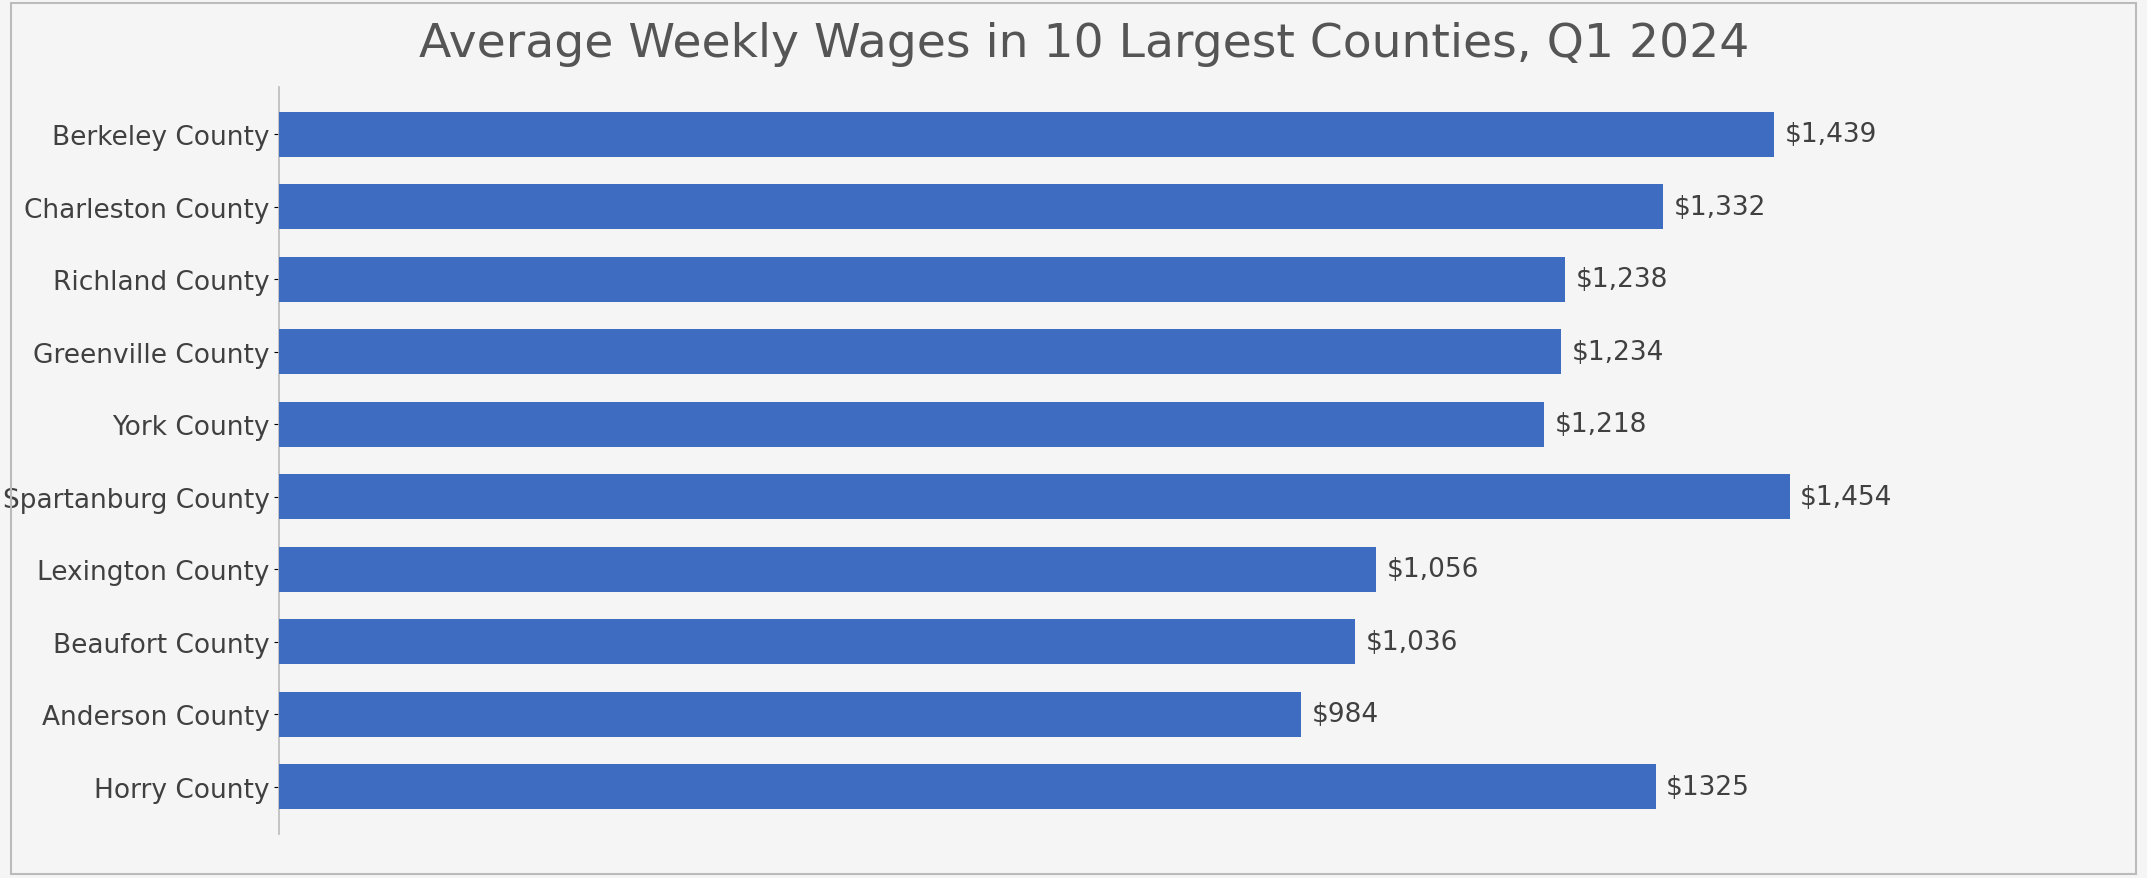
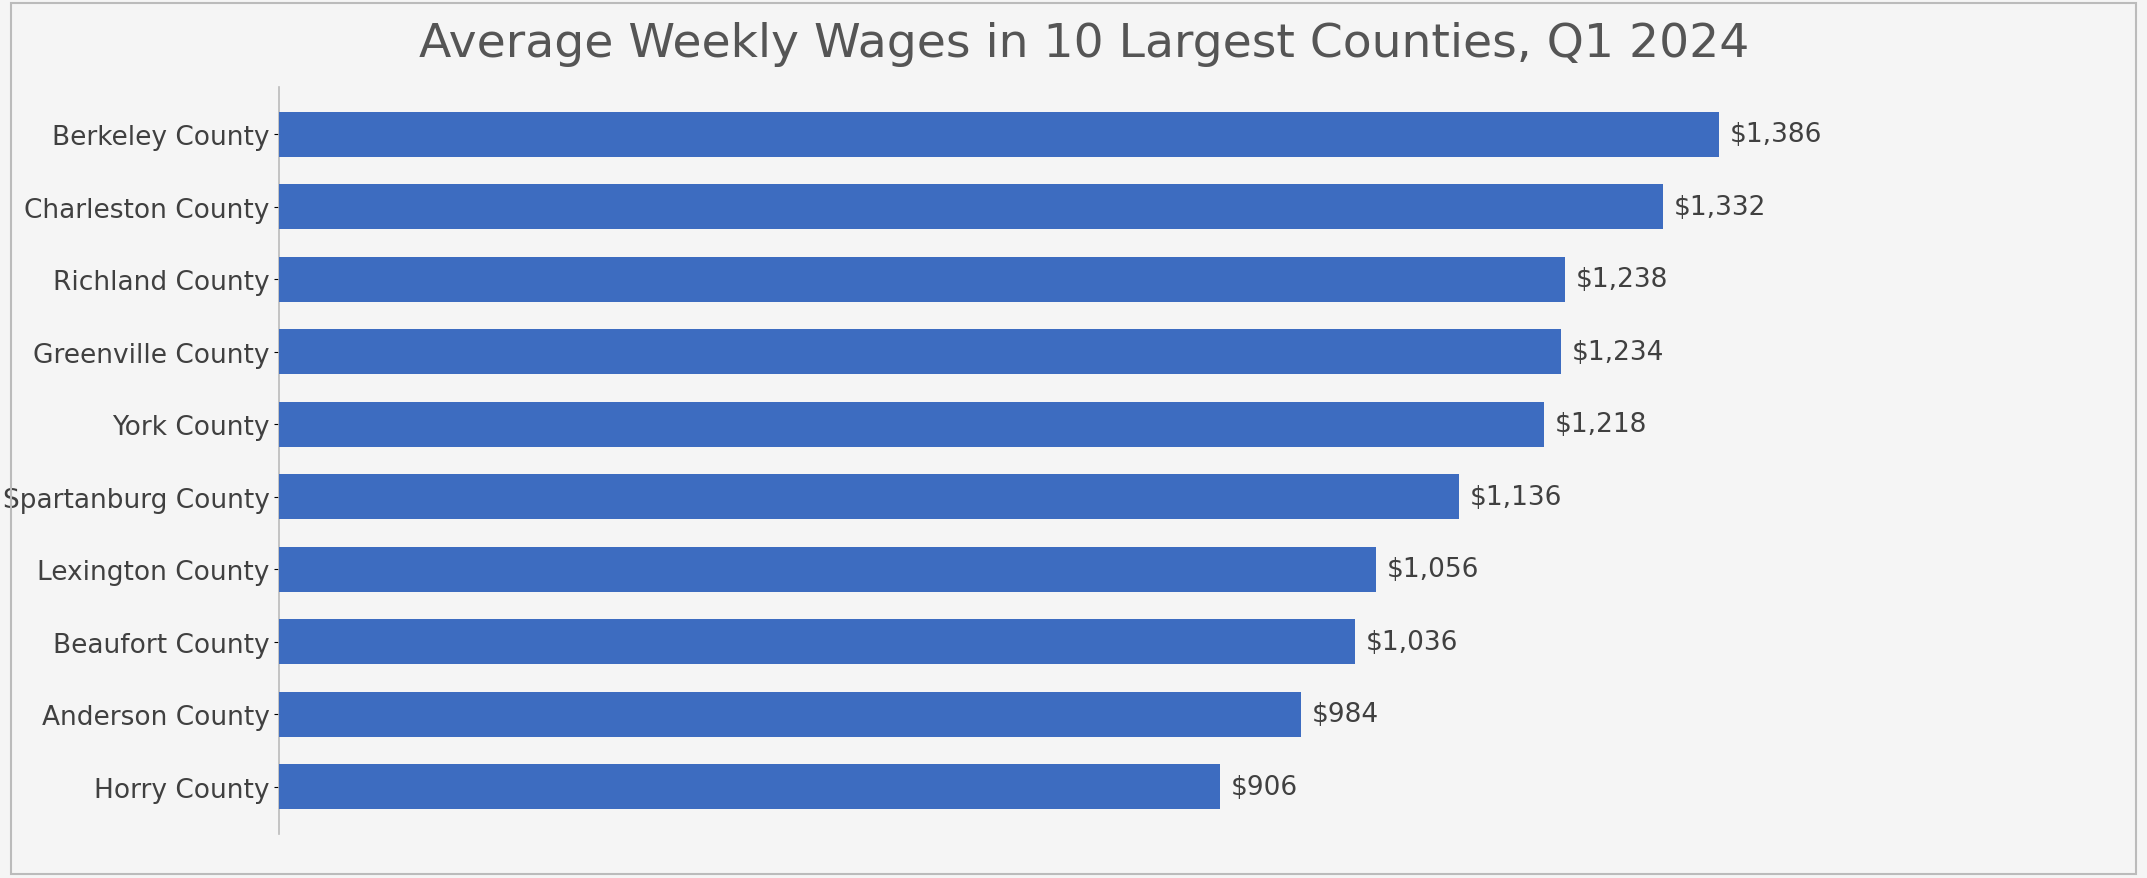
Berkeley County: $1,439 -> $1,386
Spartanburg County: $1,454 -> $1,136
Horry County: $1325 -> $906
